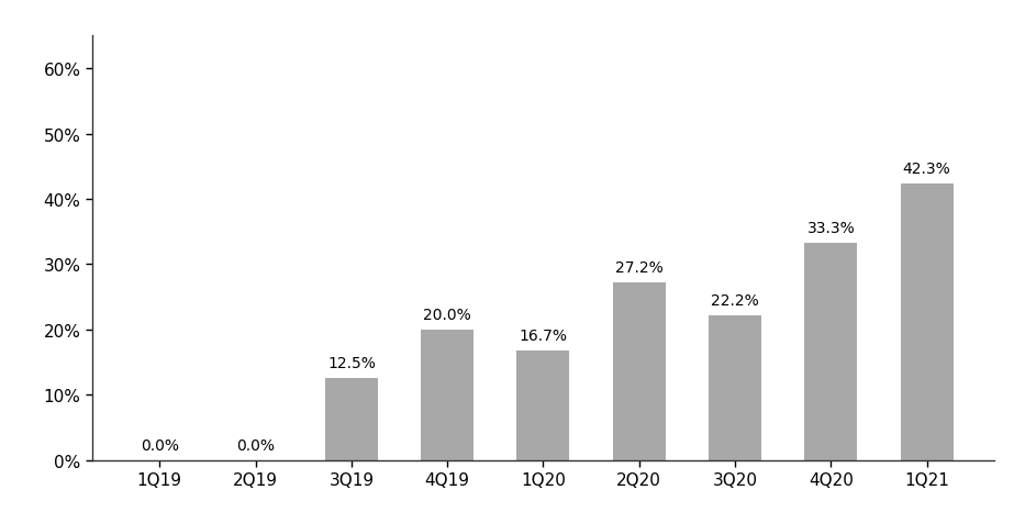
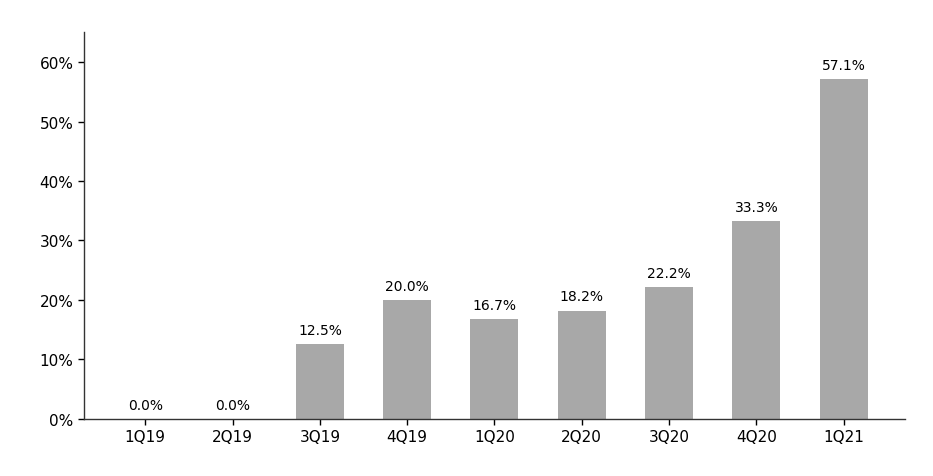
2Q20: 27.2% -> 18.2%
1Q21: 42.3% -> 57.1%
